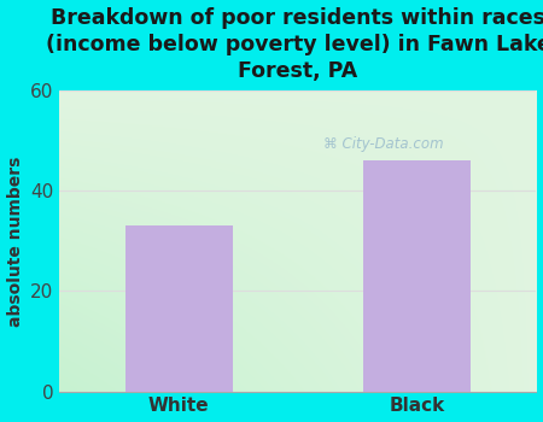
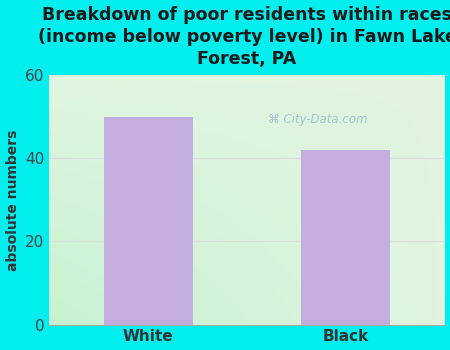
White: 33 -> 50
Black: 46 -> 42
